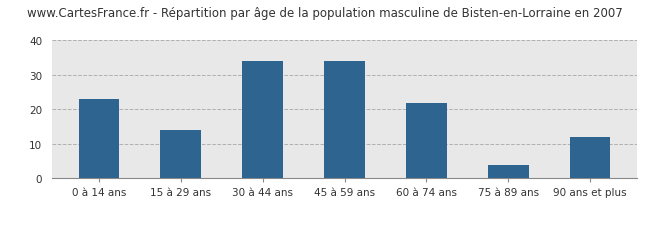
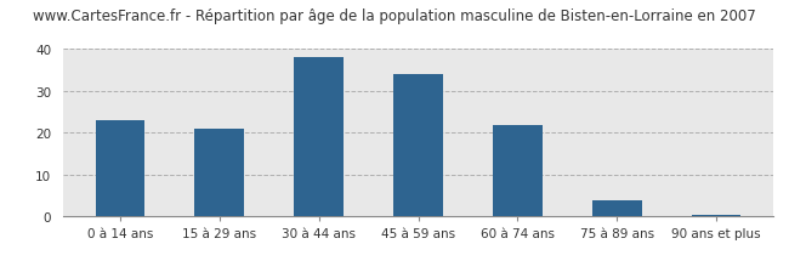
15 à 29 ans: 14.0 -> 21.0
30 à 44 ans: 34.0 -> 38.0
90 ans et plus: 12.0 -> 0.5
